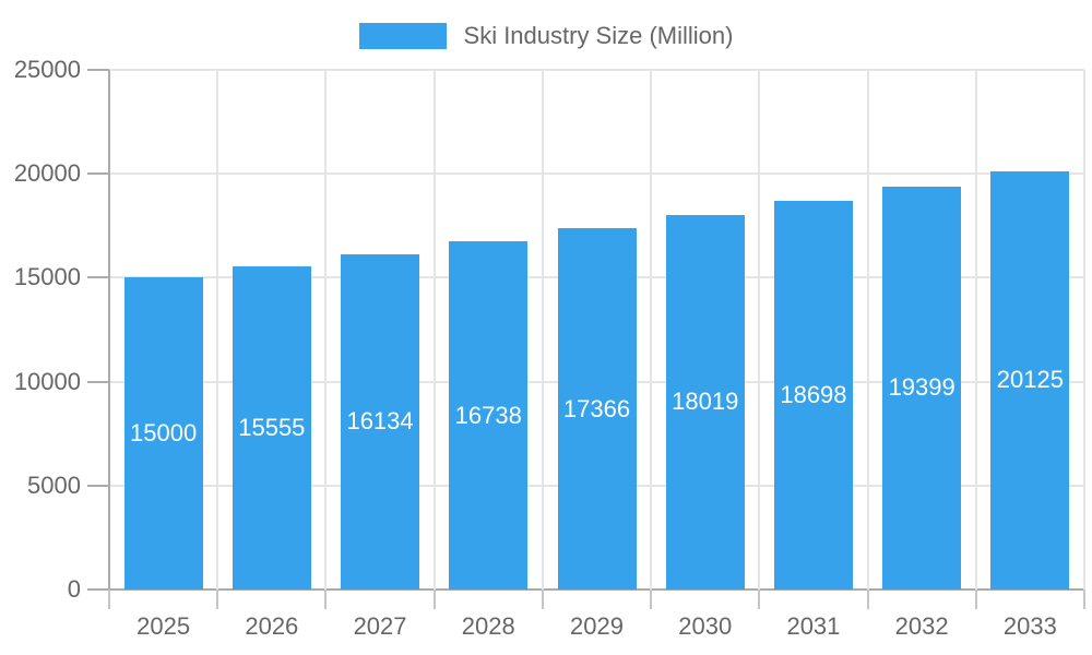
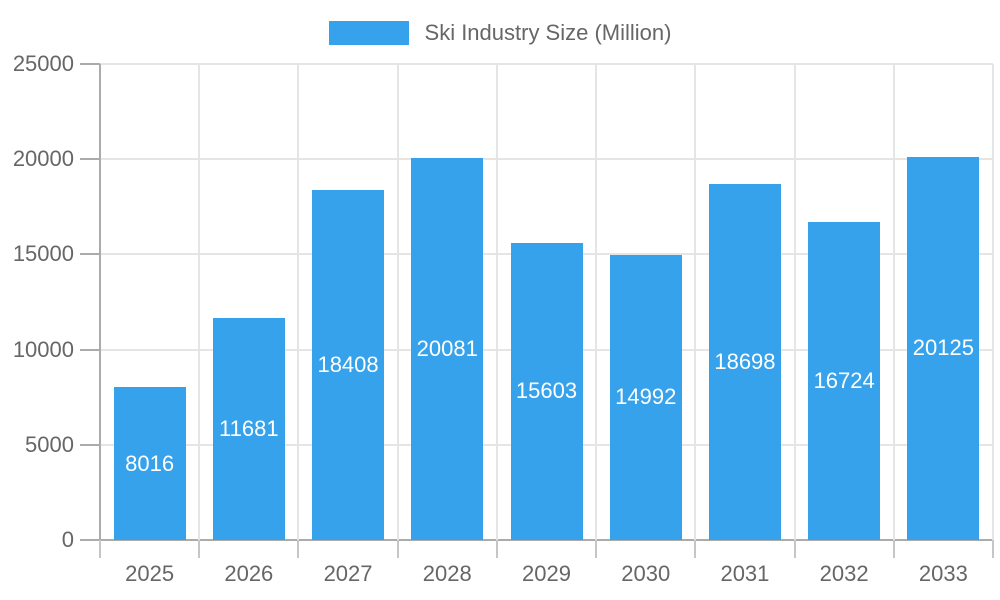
2025: 15000 -> 8016
2026: 15555 -> 11681
2027: 16134 -> 18408
2028: 16738 -> 20081
2029: 17366 -> 15603
2030: 18019 -> 14992
2032: 19399 -> 16724
